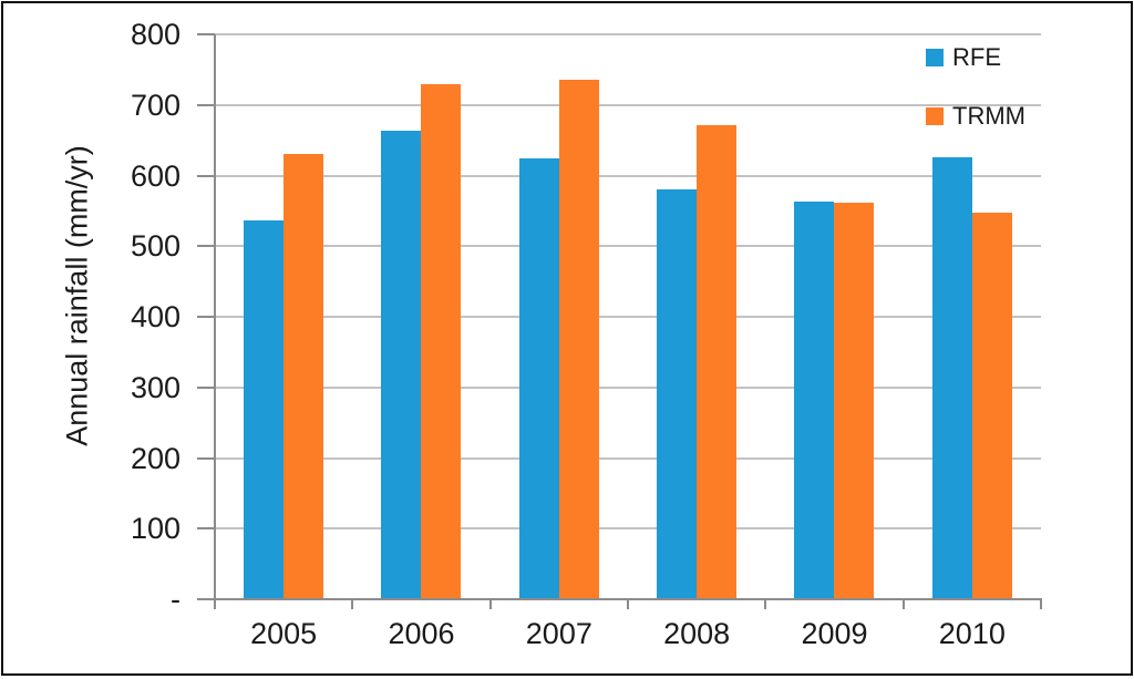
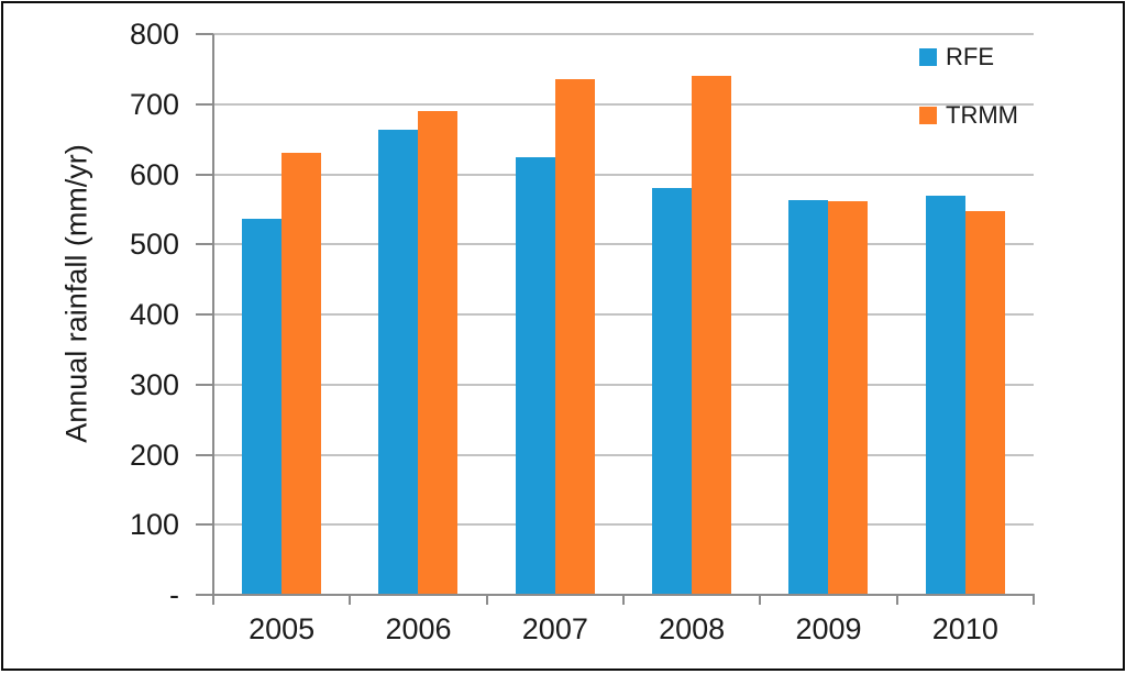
TRMM/2006: 730 -> 690
TRMM/2008: 670 -> 740
RFE/2010: 630 -> 570
